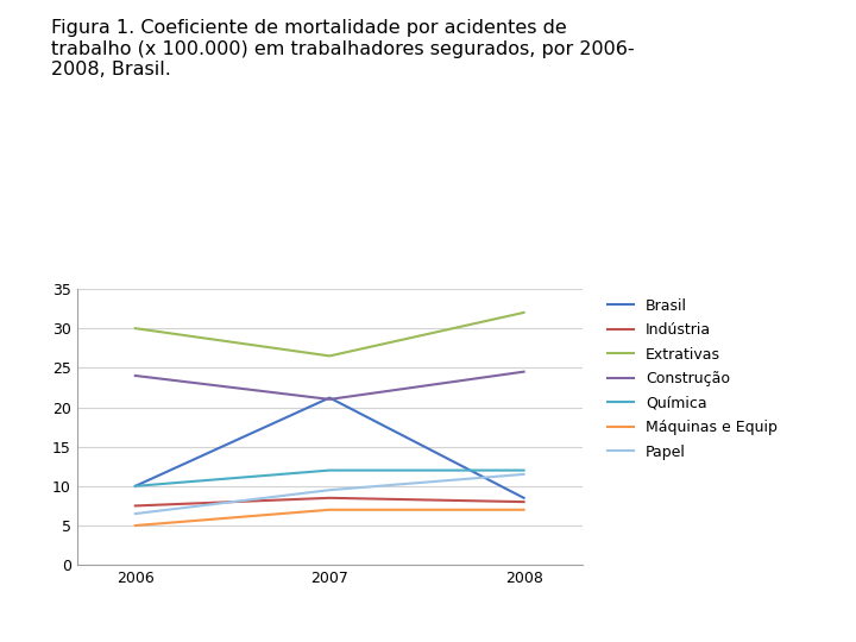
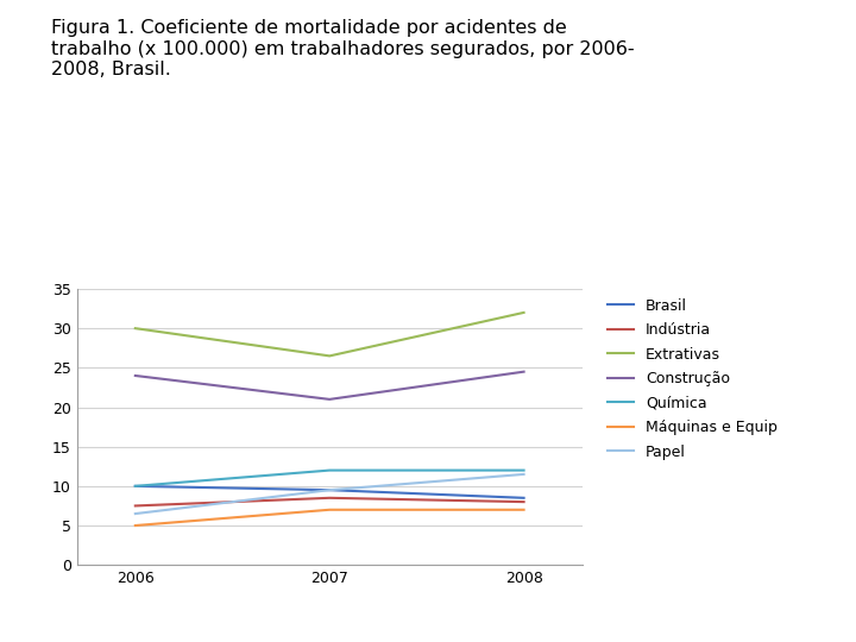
Brasil/2007: 21.2 -> 9.5
